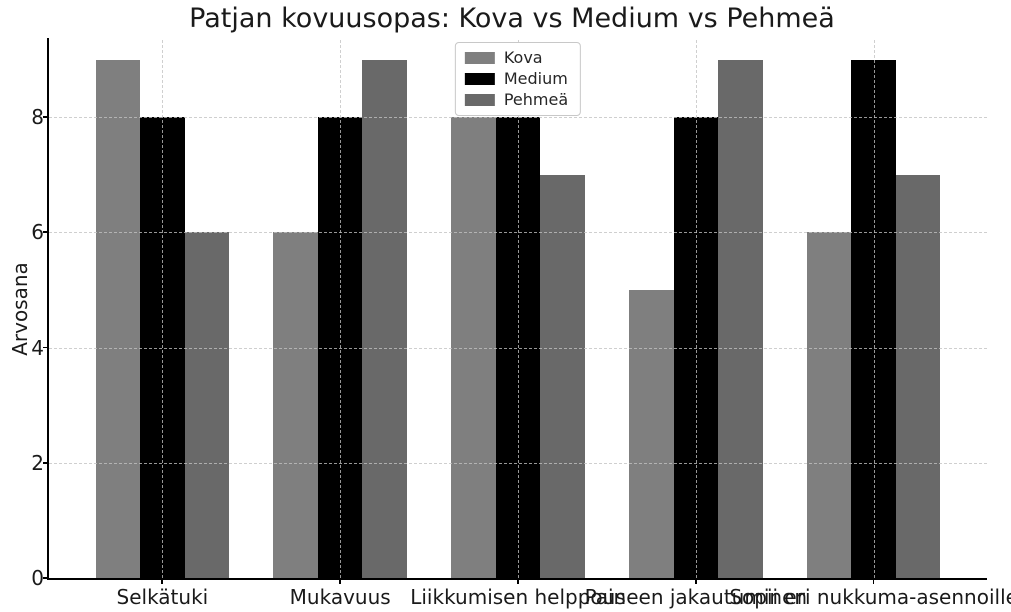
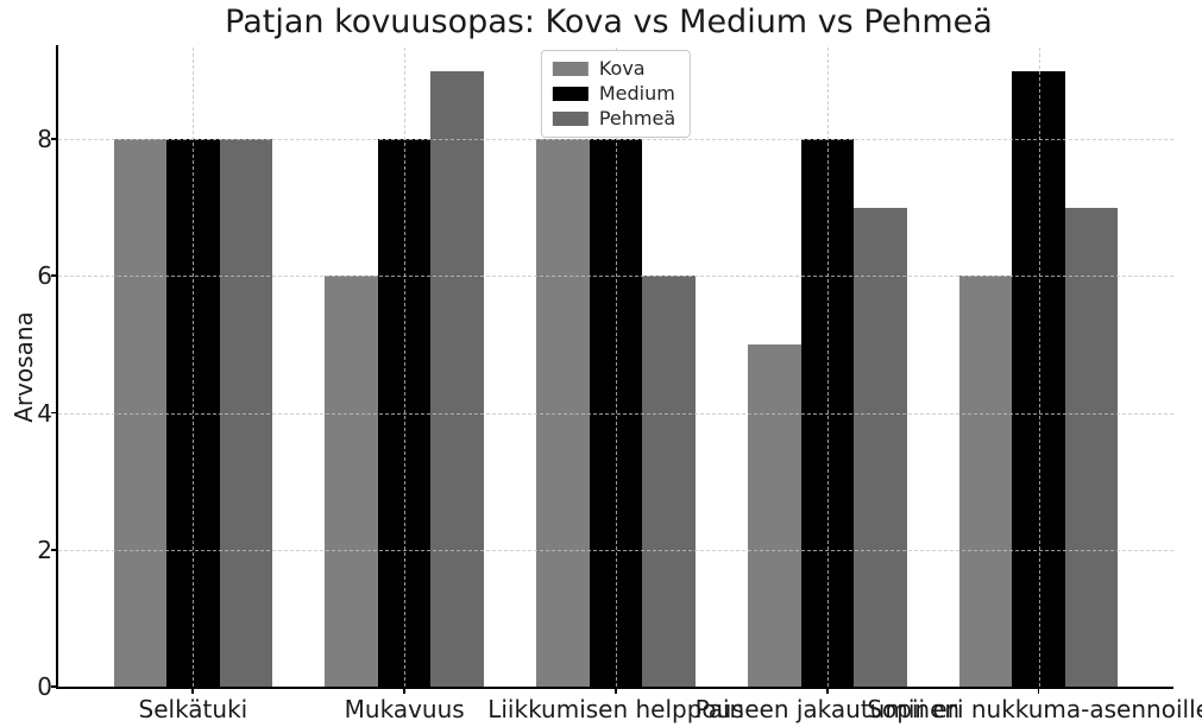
Kova/Selkätuki: 9 -> 8
Pehmeä/Selkätuki: 6 -> 8
Pehmeä/Liikkumisen helppous: 7 -> 6
Pehmeä/Paineen jakautuminen: 9 -> 7
